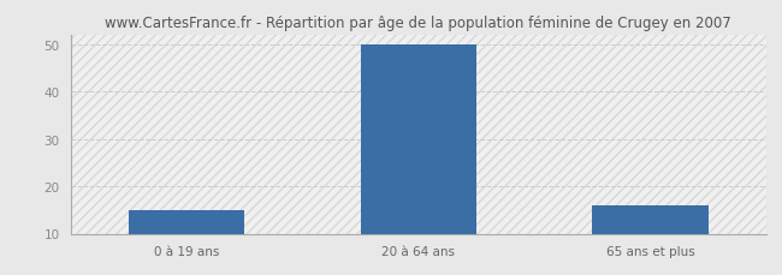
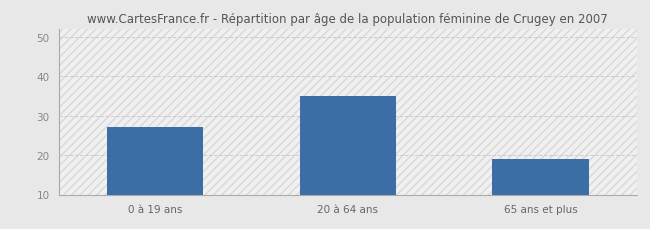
0 à 19 ans: 15 -> 27
20 à 64 ans: 50 -> 35
65 ans et plus: 16 -> 19
